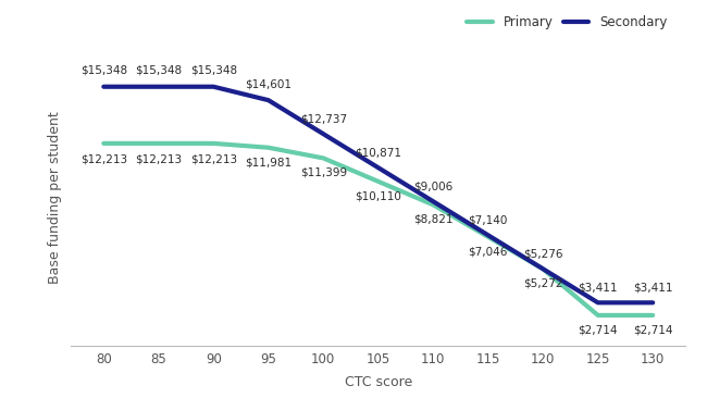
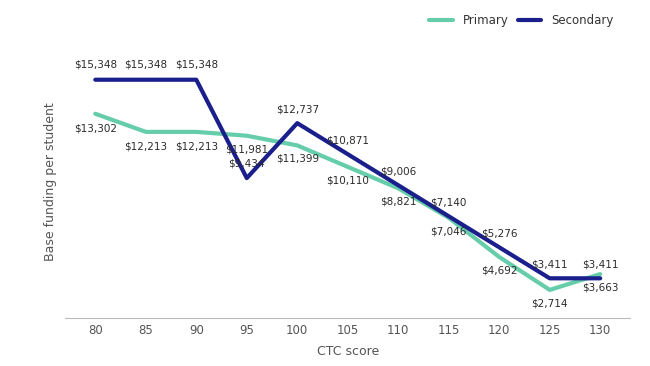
Primary/80: $12,213 -> $13,302
Secondary/95: $14,601 -> $9,434
Primary/120: $5,272 -> $4,692
Primary/130: $2,714 -> $3,663
